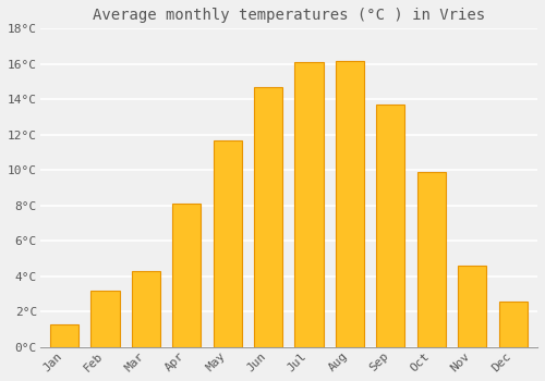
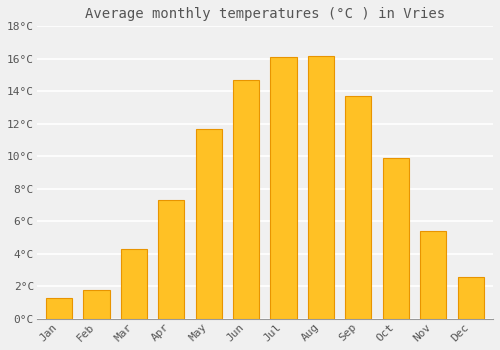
Feb: 3.2°C -> 1.8°C
Apr: 8.1°C -> 7.3°C
Nov: 4.6°C -> 5.4°C
